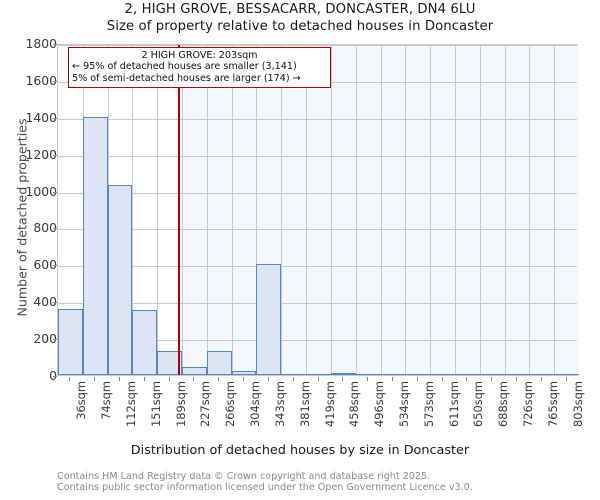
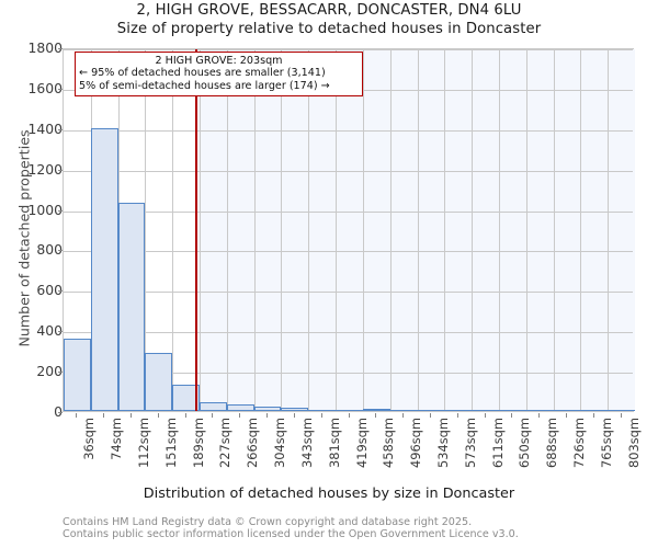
151sqm: 350 -> 290
266sqm: 130 -> 40
343sqm: 600 -> 20
